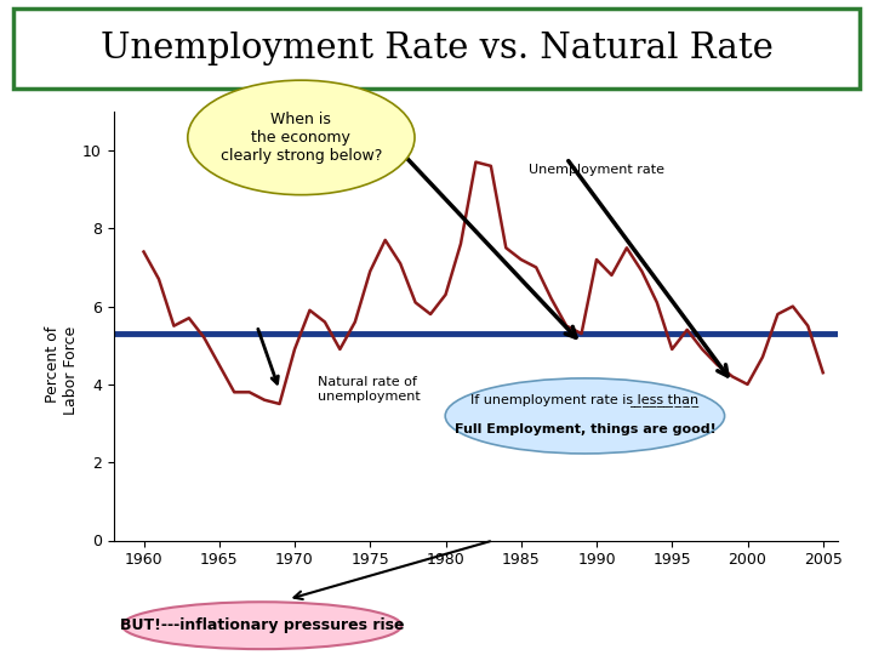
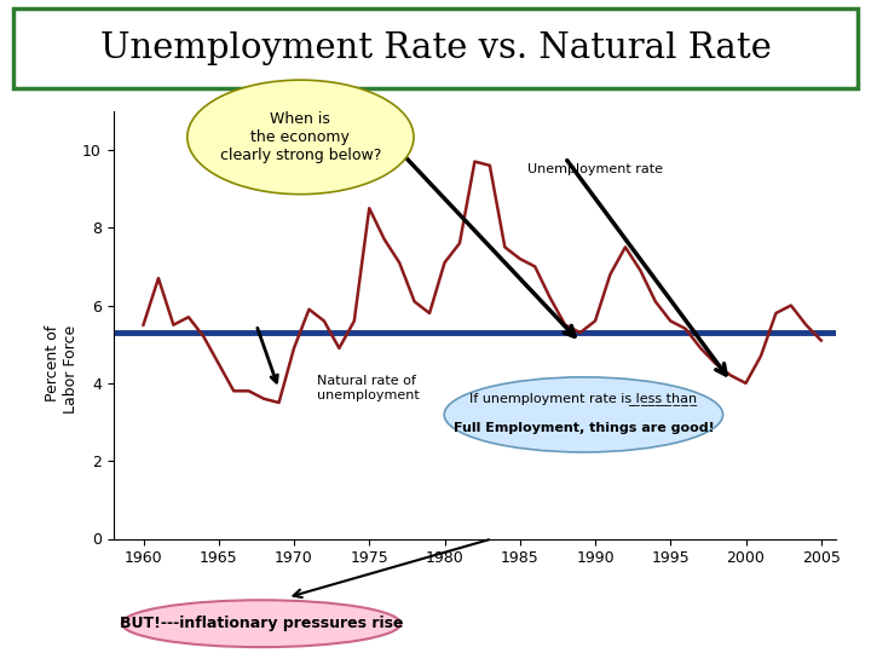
1960: 7.4 -> 5.5
1975: 6.9 -> 8.5
1980: 6.3 -> 7.1
1990: 7.2 -> 5.6
1995: 4.9 -> 5.6
2005: 4.3 -> 5.1
